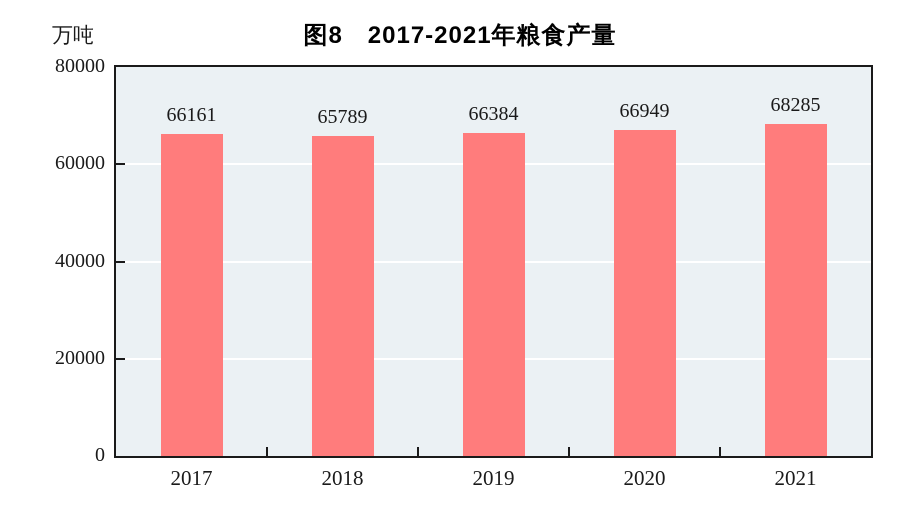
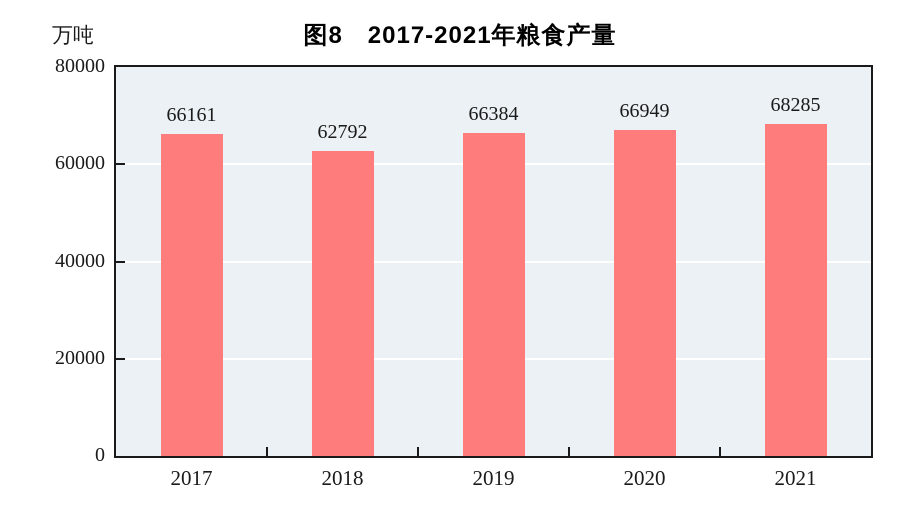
2018: 65789 -> 62792
